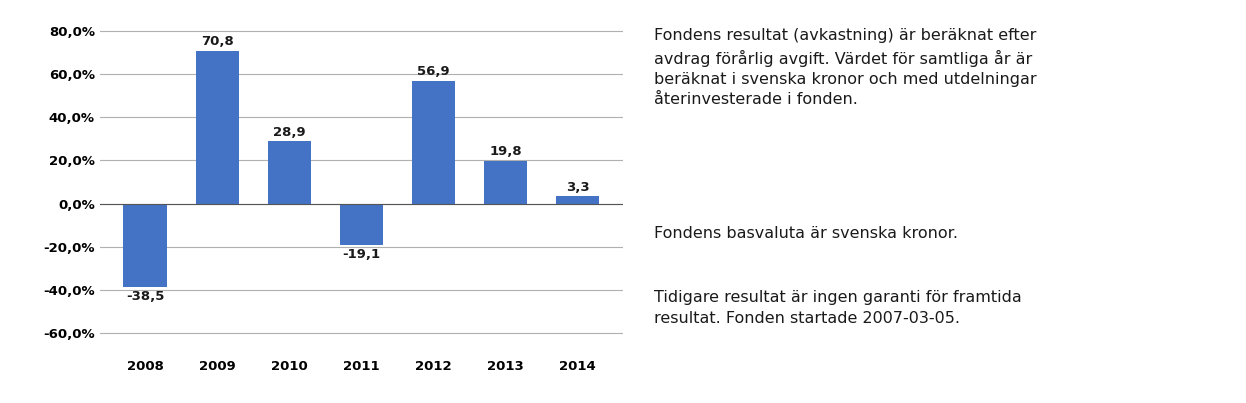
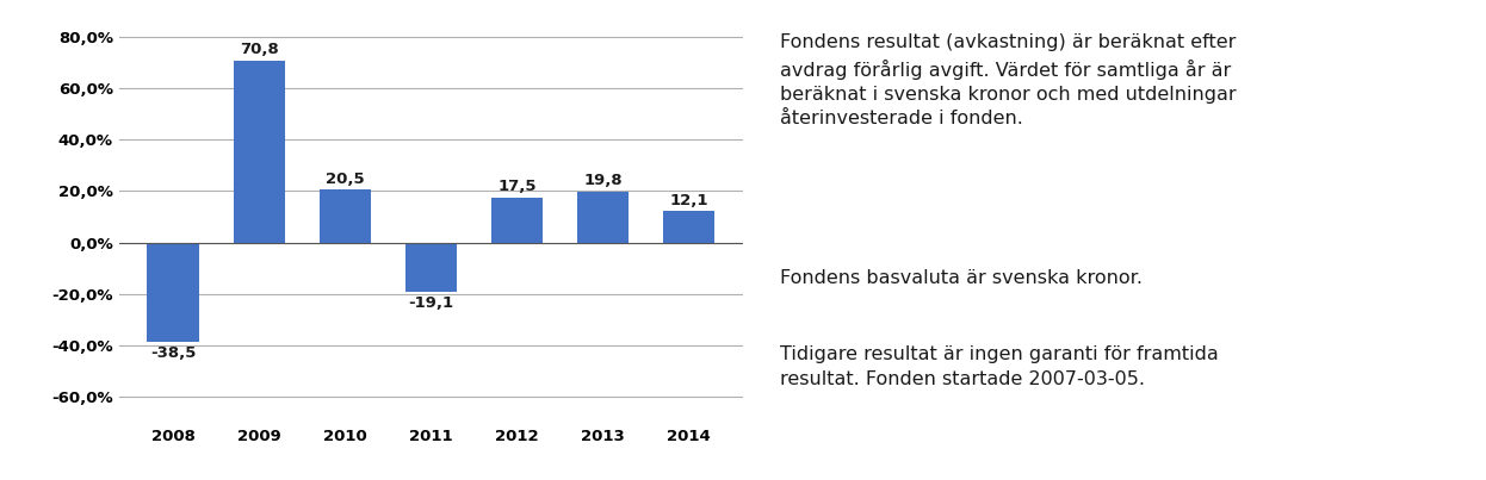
2010: 28,9 -> 20,5
2012: 56,9 -> 17,5
2014: 3,3 -> 12,1
